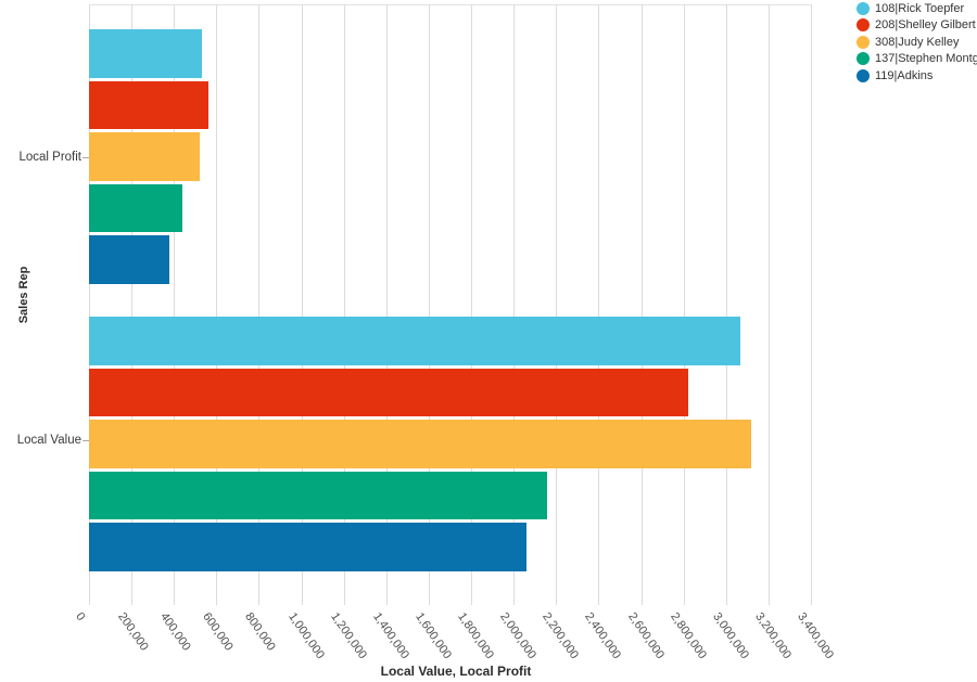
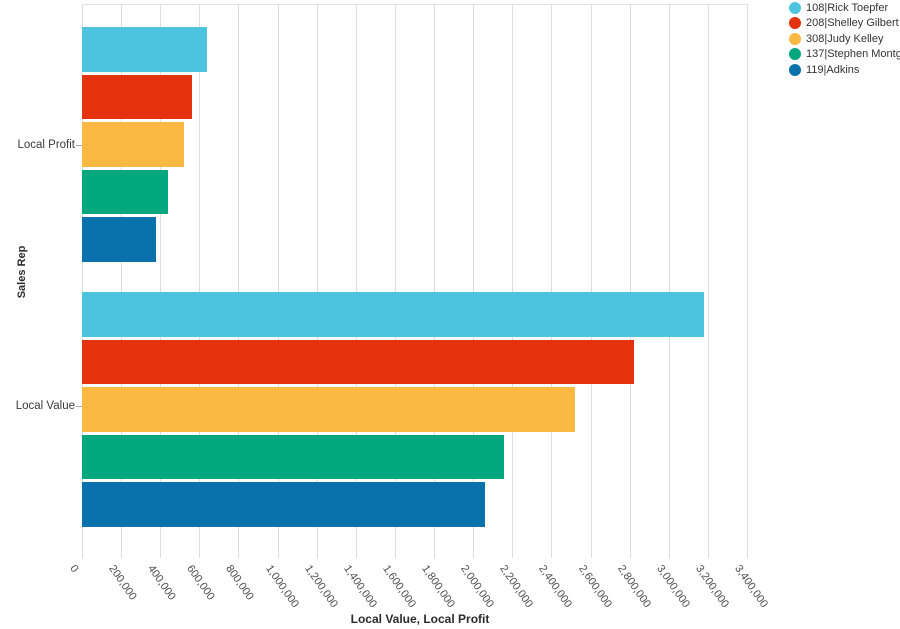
108|Rick Toepfer/Local Profit: 530000 -> 640000
108|Rick Toepfer/Local Value: 3070000 -> 3180000
308|Judy Kelley/Local Value: 3120000 -> 2520000
